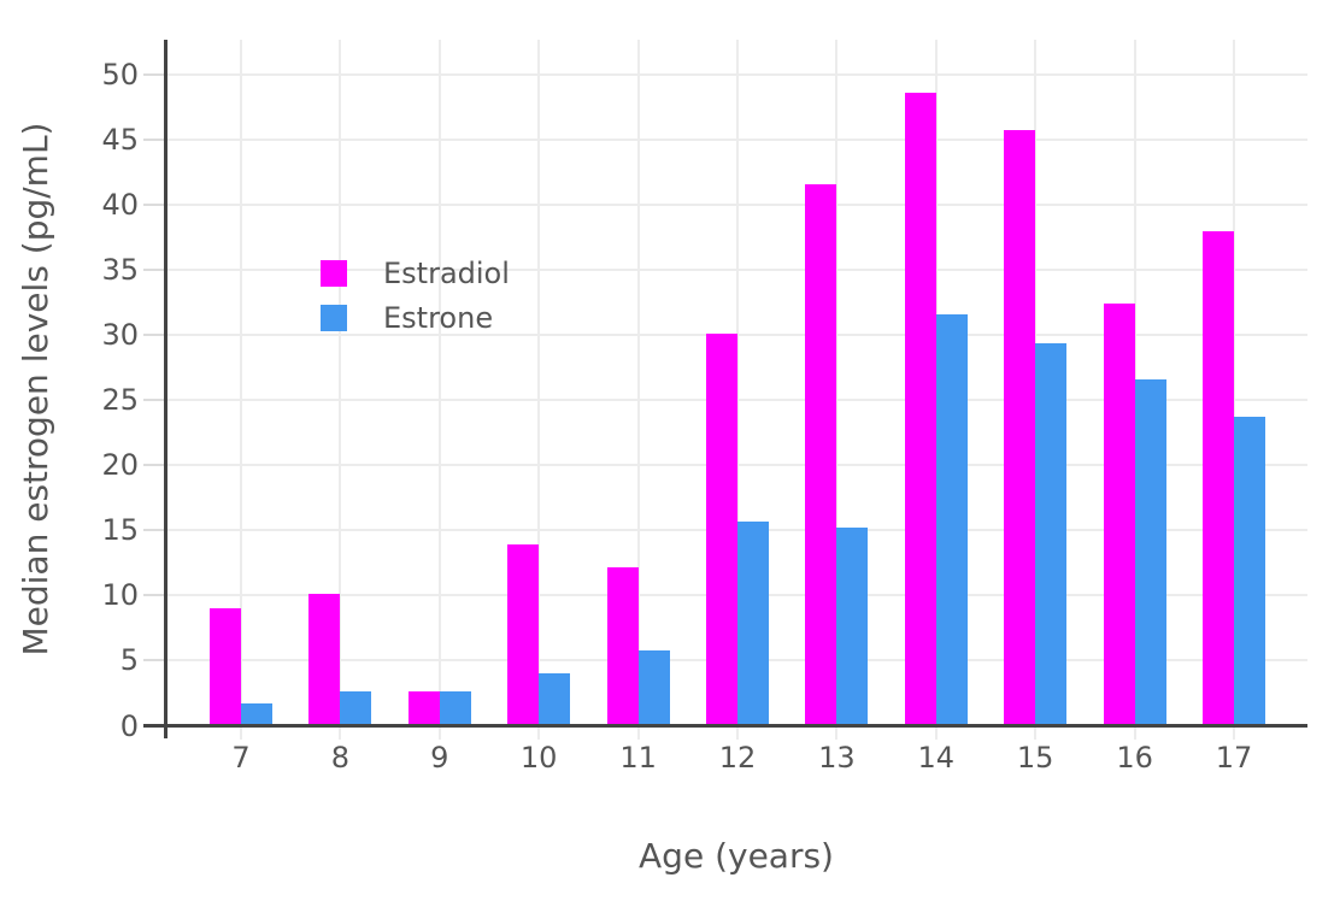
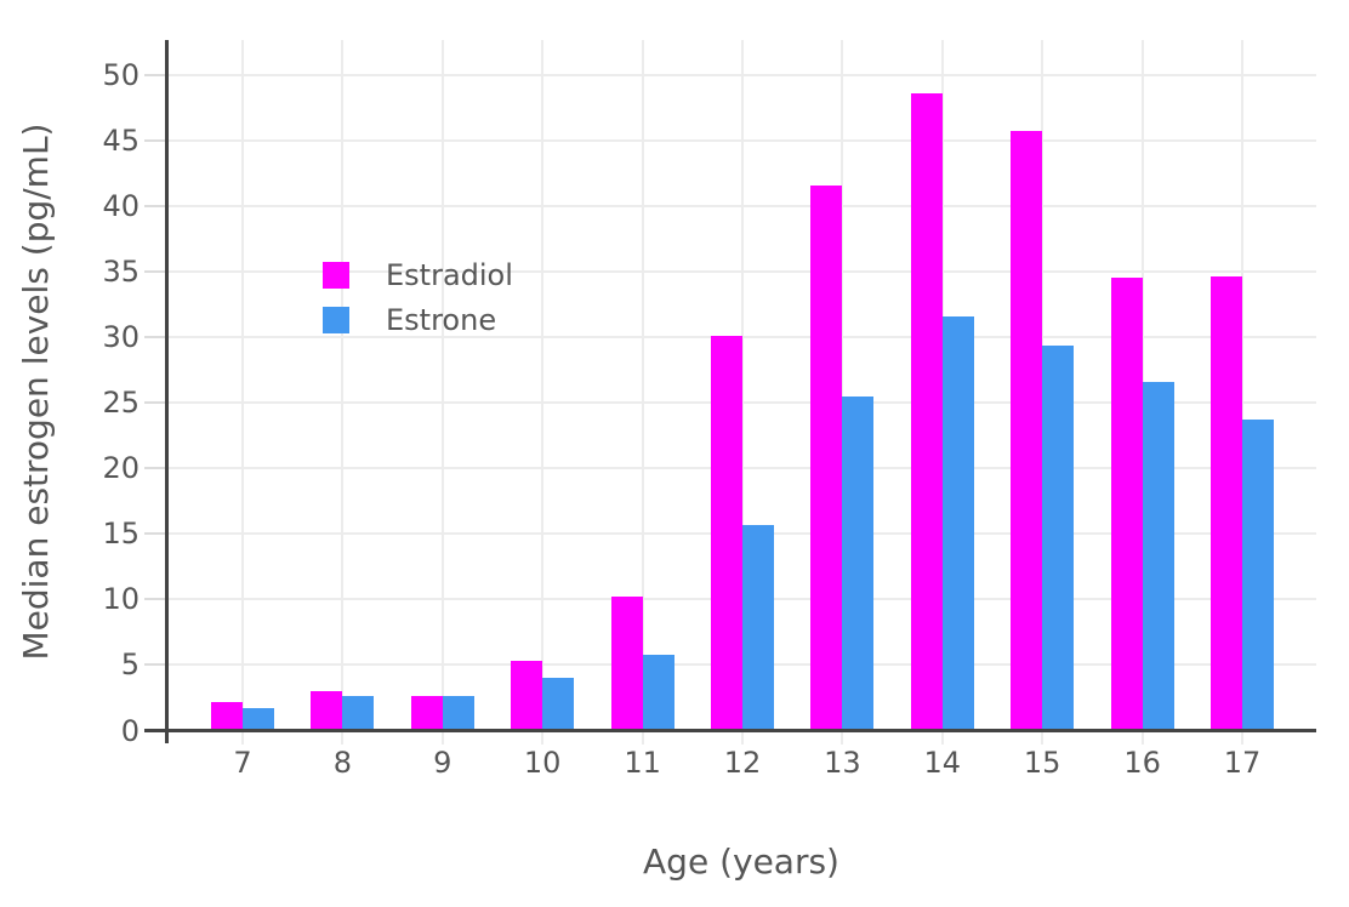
Estradiol/7: 9.0 -> 2.2
Estradiol/8: 10.1 -> 3.0
Estradiol/10: 13.9 -> 5.3
Estradiol/11: 12.2 -> 10.2
Estrone/13: 15.2 -> 25.5
Estradiol/16: 32.4 -> 34.6
Estradiol/17: 38.0 -> 34.7
